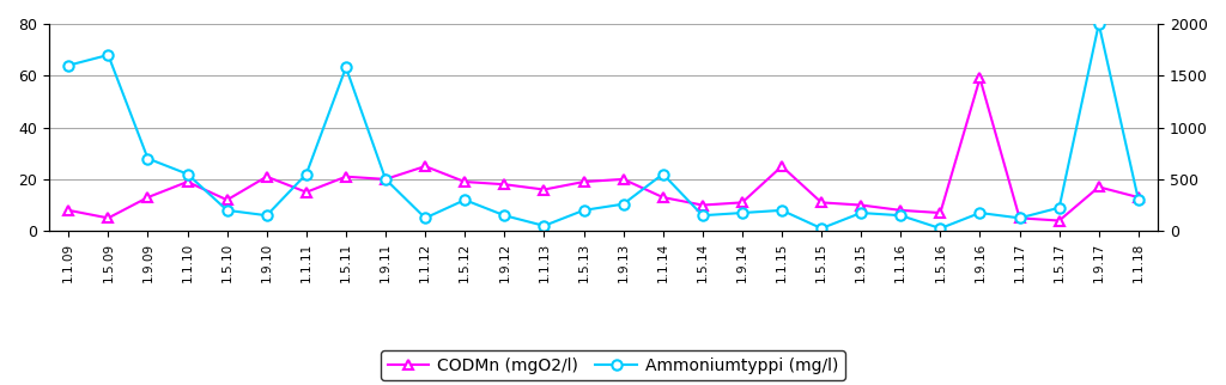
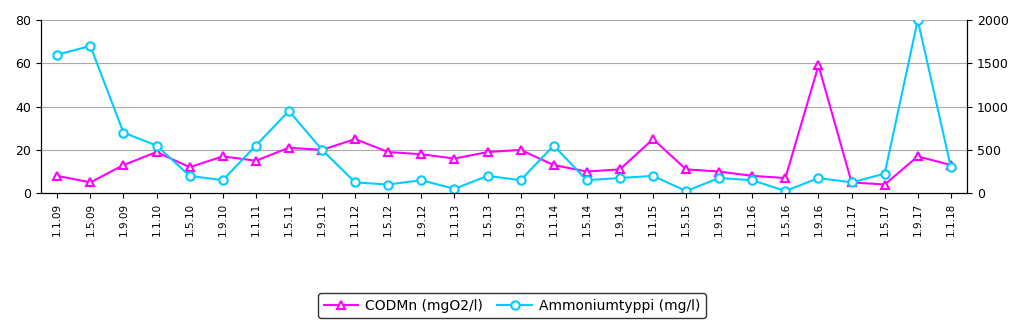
CODMn (mgO2/l)/1.9.10: 21 -> 17
Ammoniumtyppi (mg/l)/1.5.11: 1580 -> 950
Ammoniumtyppi (mg/l)/1.5.12: 300 -> 100
Ammoniumtyppi (mg/l)/1.9.13: 260 -> 150
